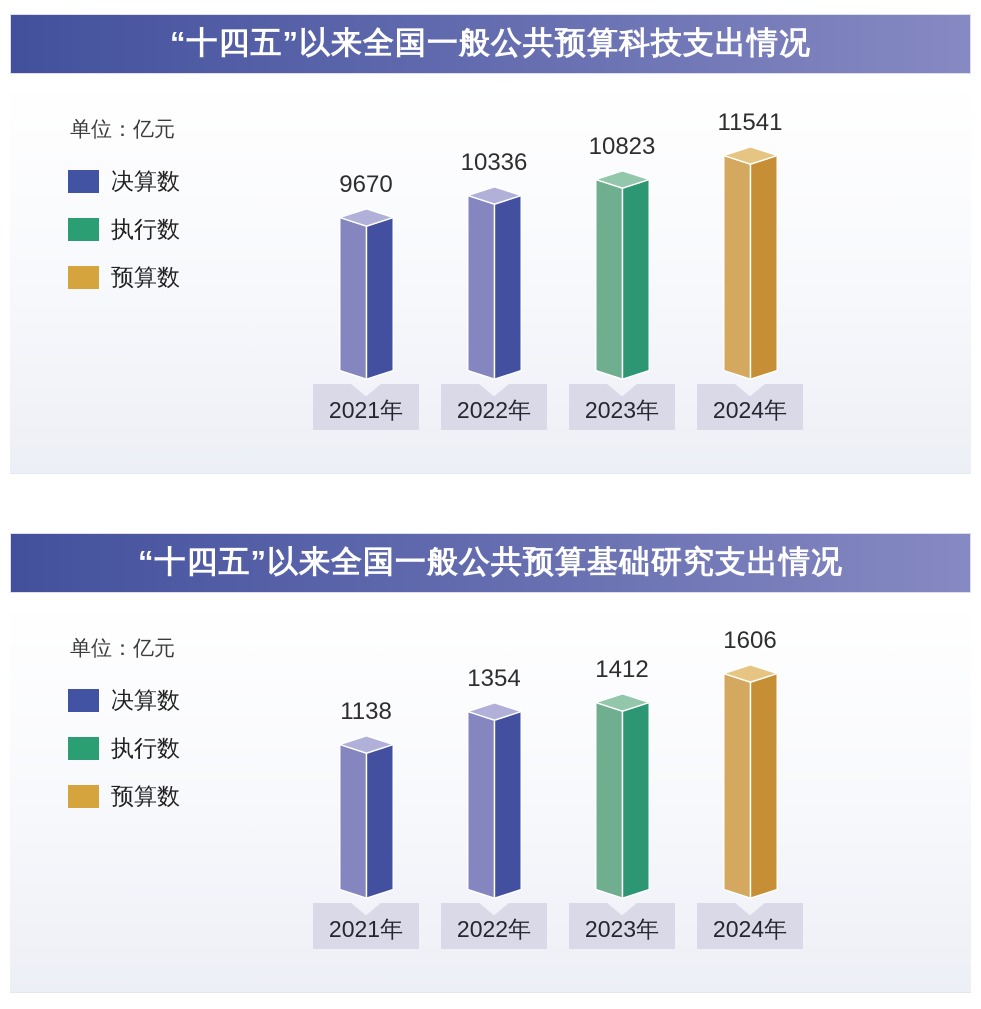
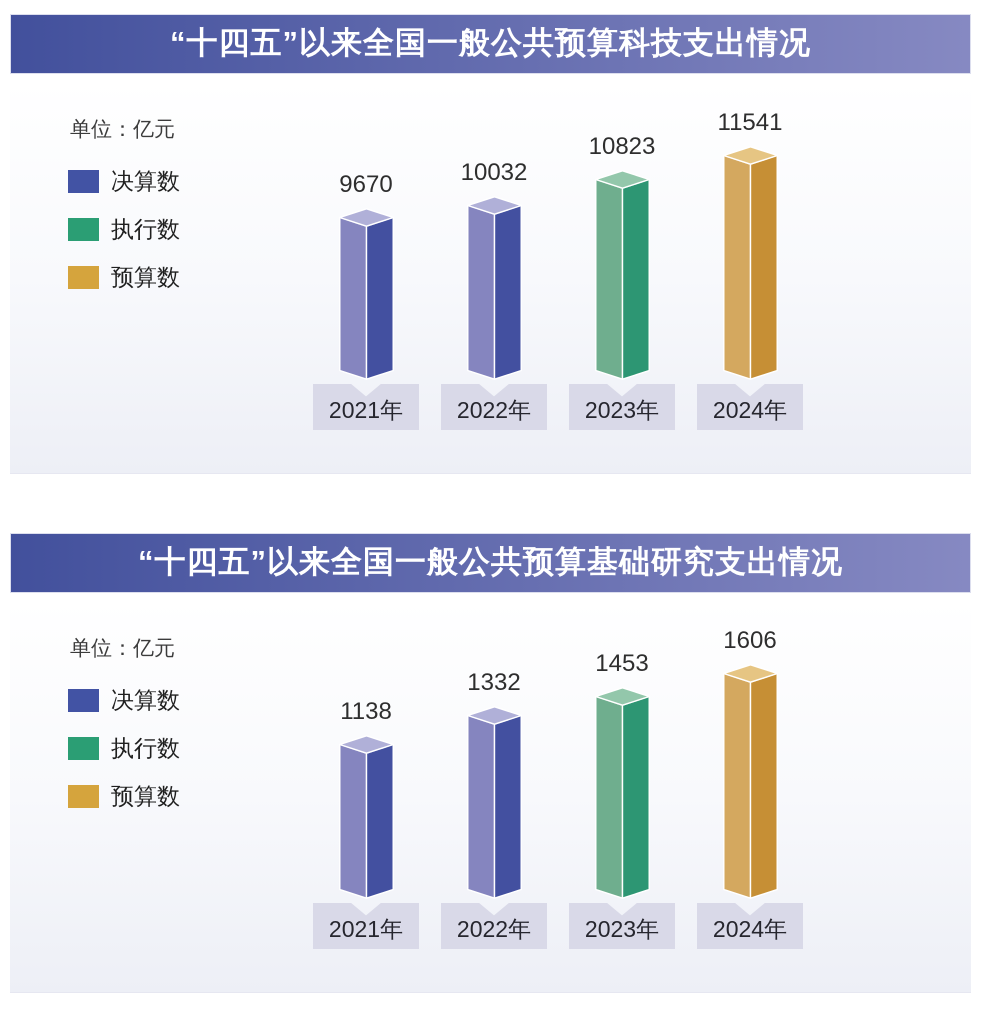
“十四五”以来全国一般公共预算科技支出情况/2022年: 10336 -> 10032
“十四五”以来全国一般公共预算基础研究支出情况/2022年: 1354 -> 1332
“十四五”以来全国一般公共预算基础研究支出情况/2023年: 1412 -> 1453
